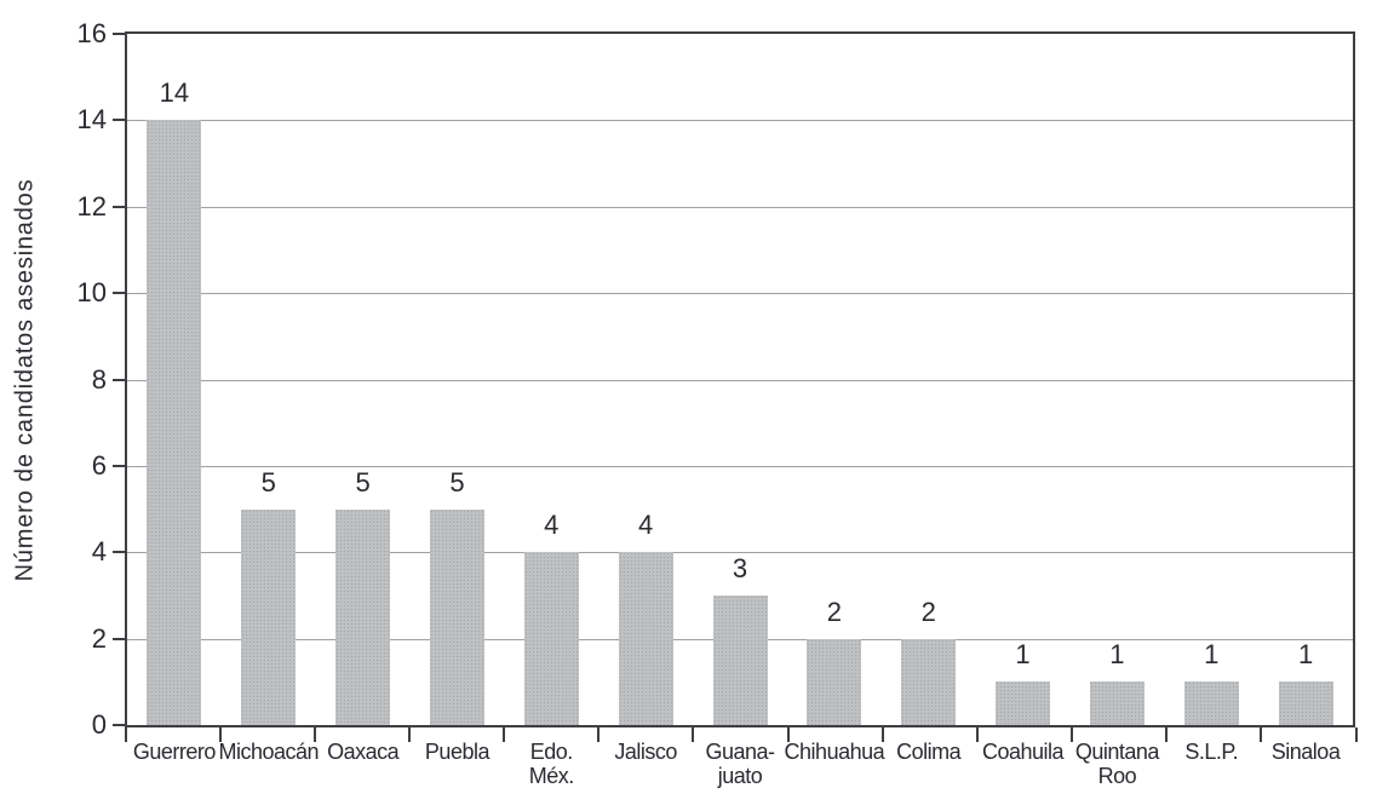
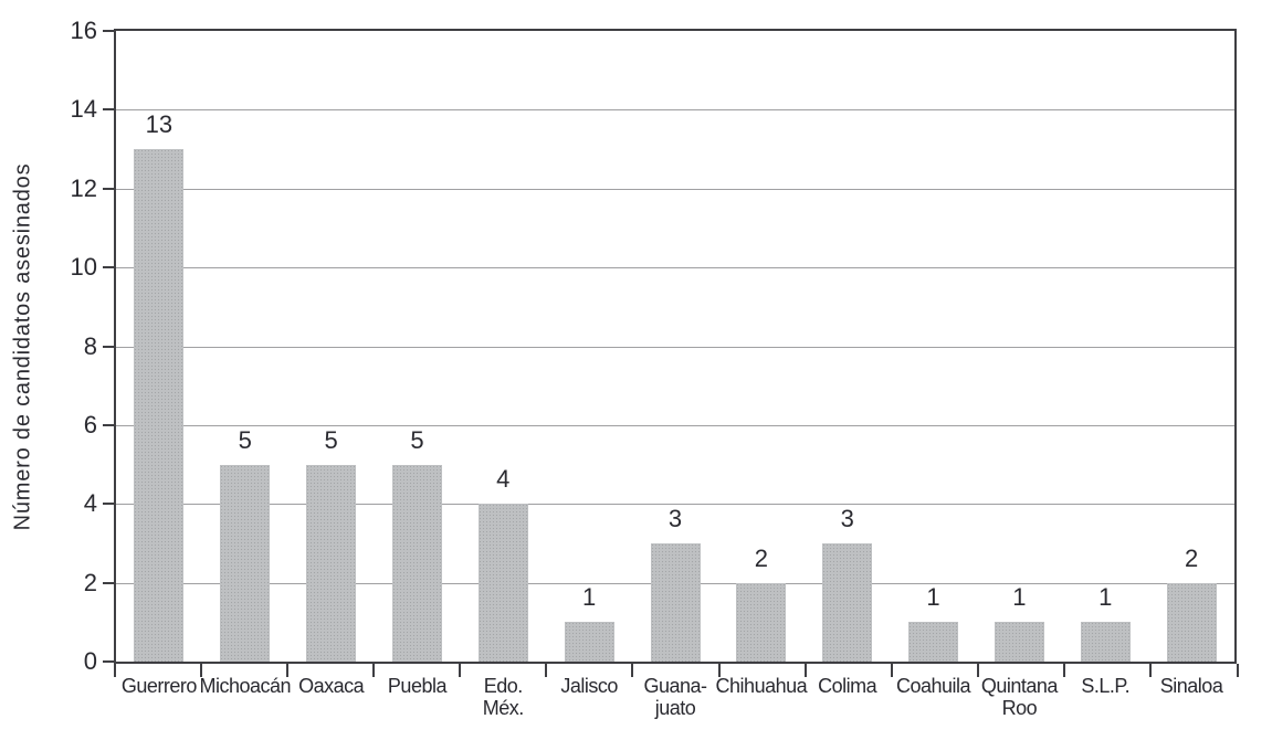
Guerrero: 14 -> 13
Jalisco: 4 -> 1
Colima: 2 -> 3
Sinaloa: 1 -> 2
